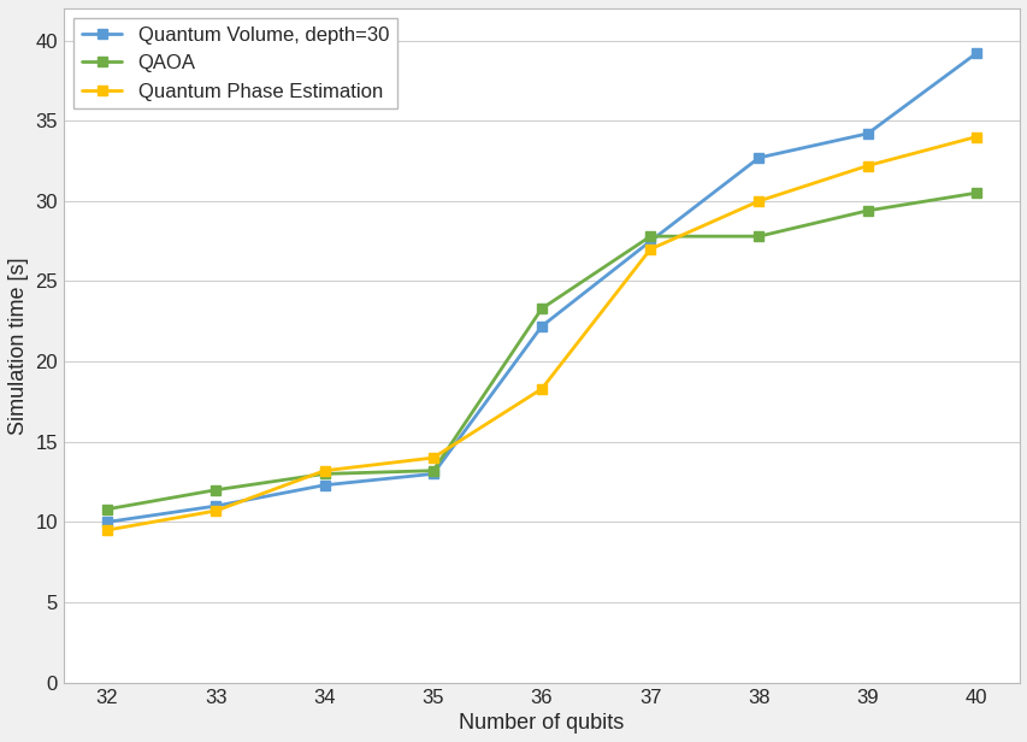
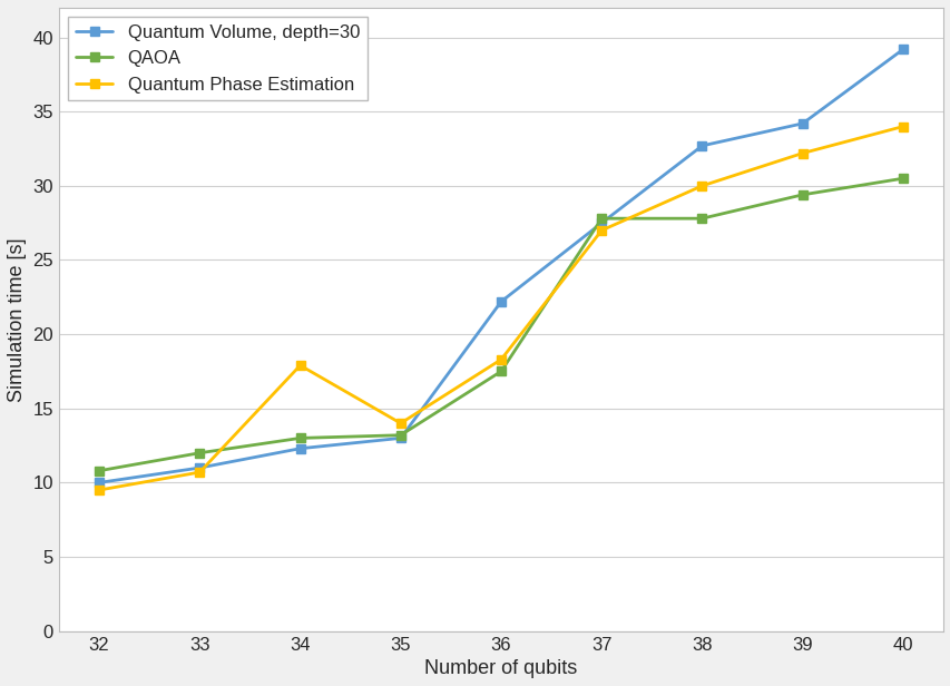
Quantum Phase Estimation/34: 13.2 -> 17.9
QAOA/36: 23.3 -> 17.5
